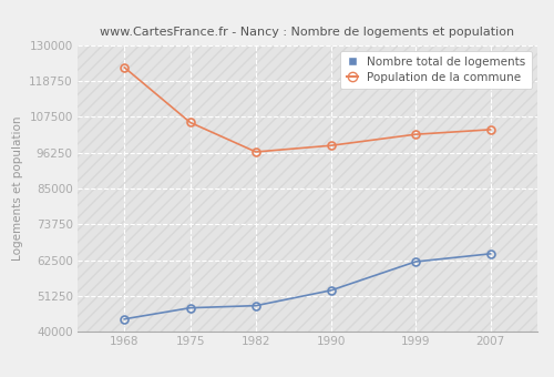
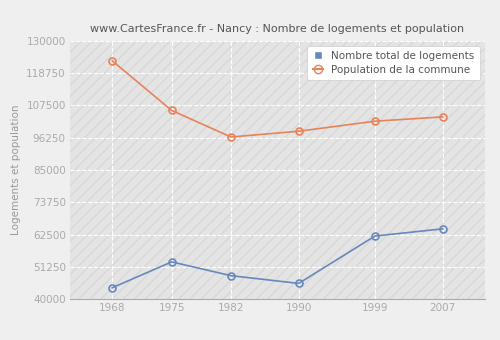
Nombre total de logements/1975: 47500 -> 53000
Nombre total de logements/1990: 53000 -> 45500
